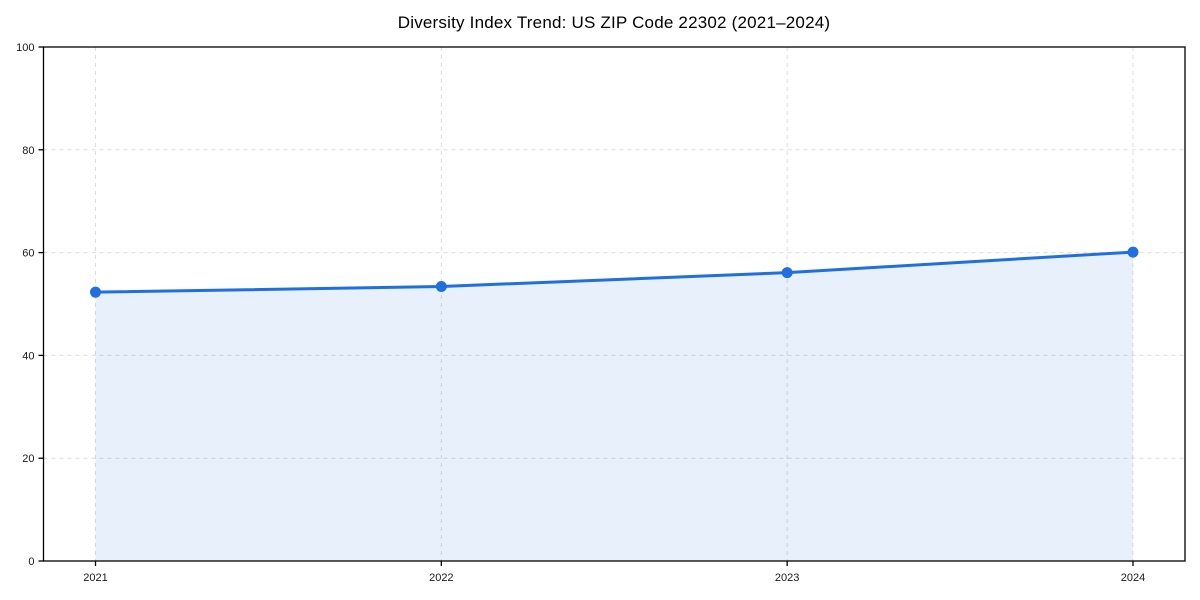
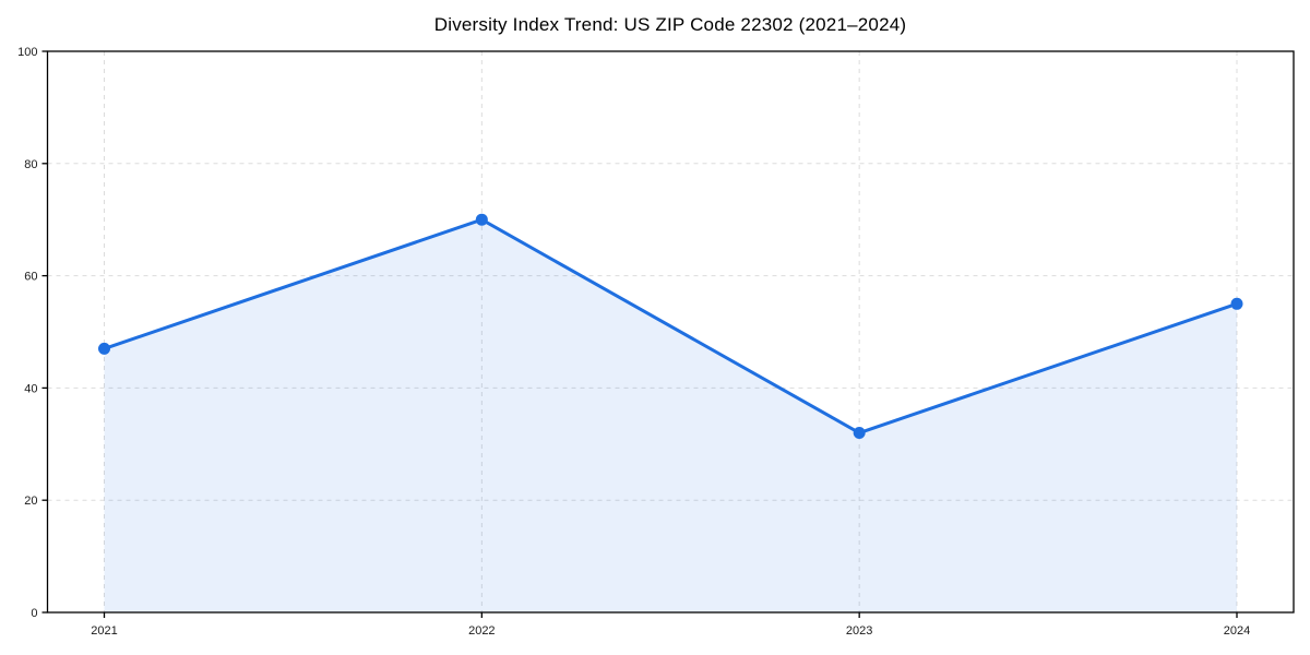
2021: 52 -> 47
2022: 53 -> 70
2023: 56 -> 32
2024: 60 -> 55
